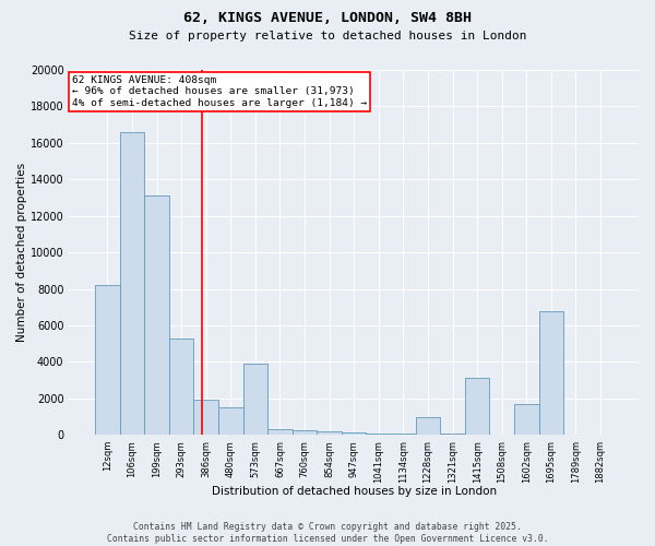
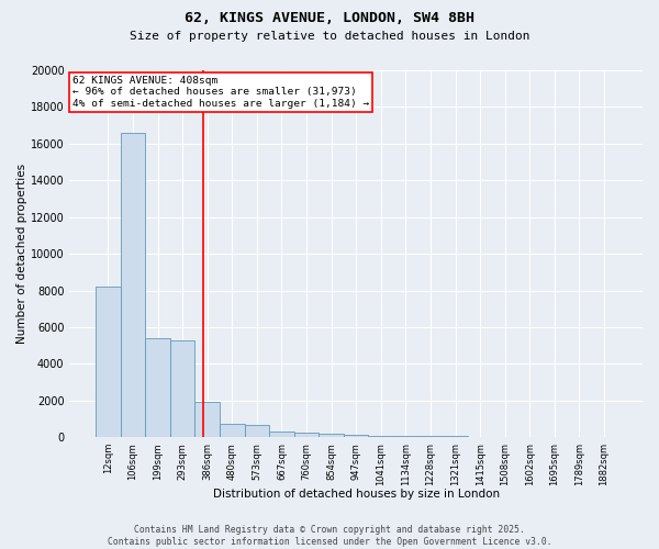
199sqm: 13100 -> 5400
480sqm: 1500 -> 800
573sqm: 3900 -> 600
1228sqm: 1000 -> 100
1415sqm: 3100 -> 0
1602sqm: 1700 -> 0
1695sqm: 6800 -> 0
